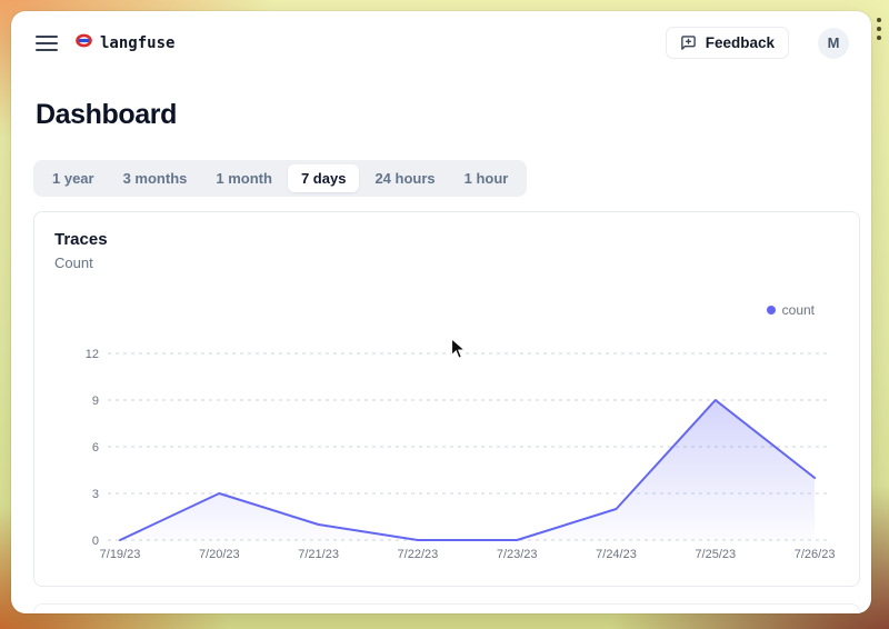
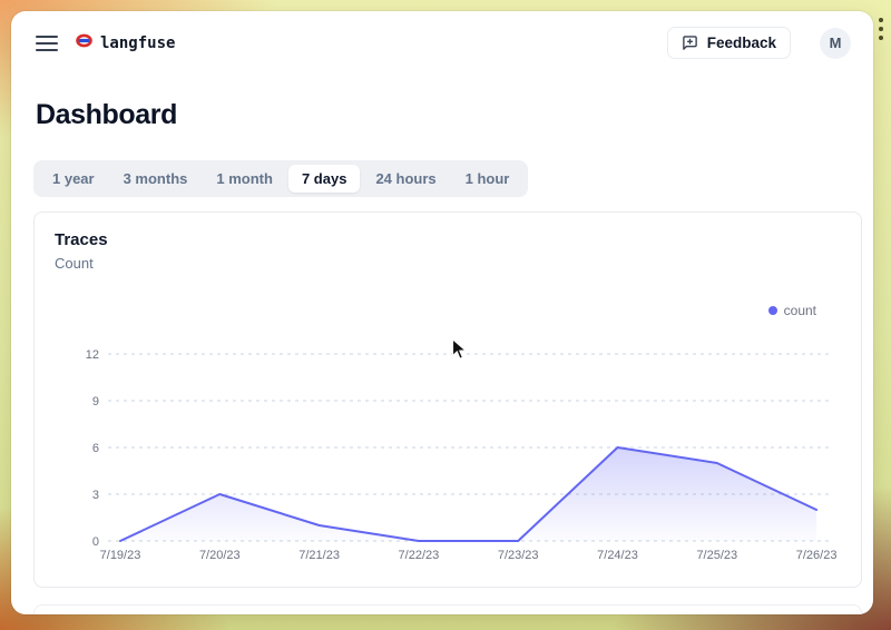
7/24/23: 2 -> 6
7/25/23: 9 -> 5
7/26/23: 4 -> 2
